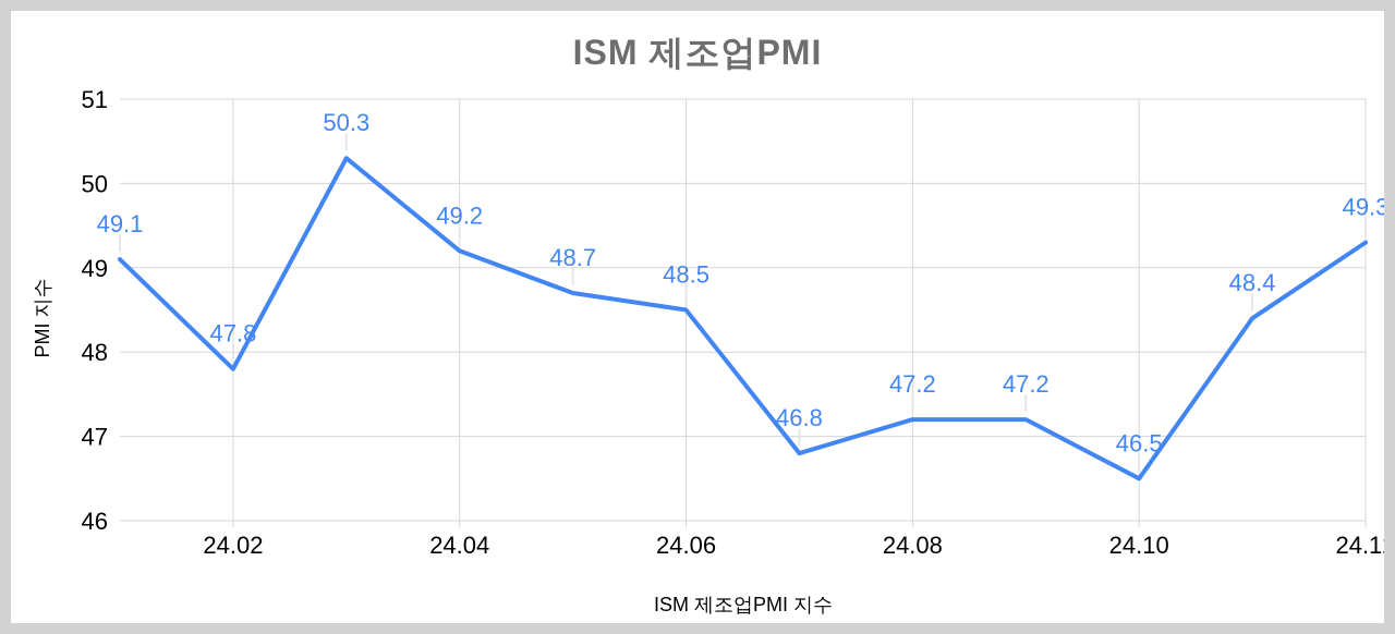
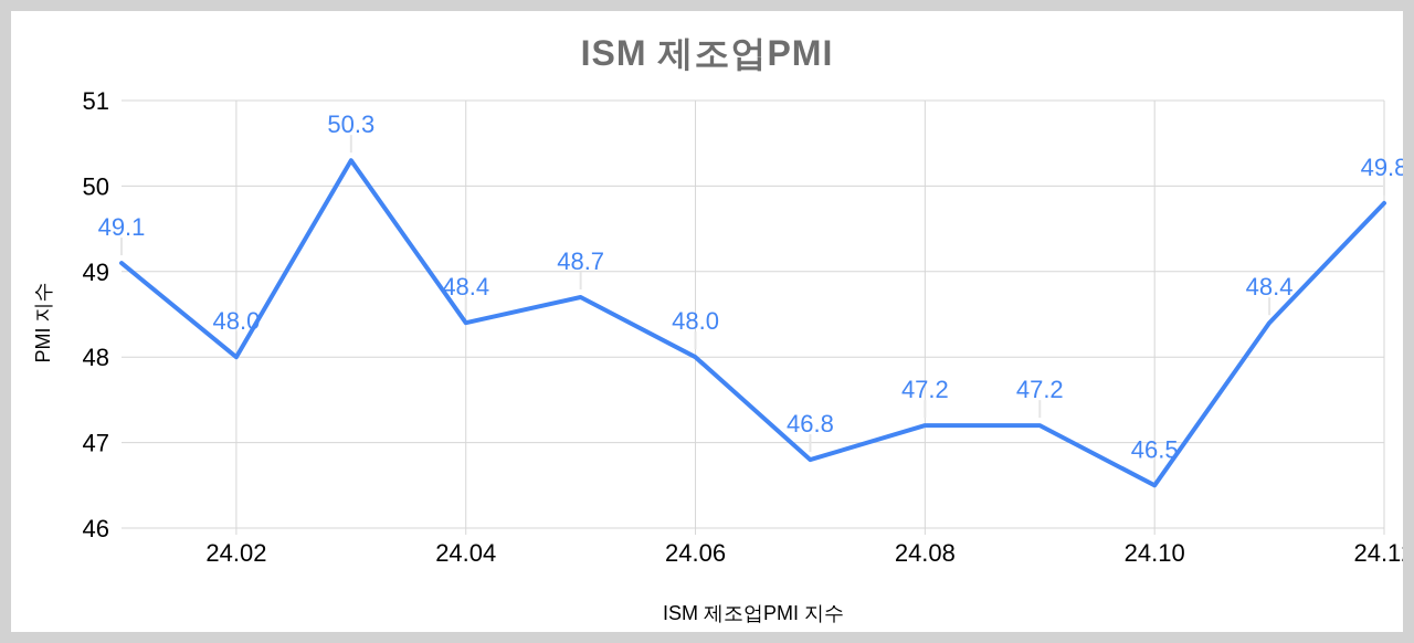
24.02: 47.8 -> 48.0
24.04: 49.2 -> 48.4
24.06: 48.5 -> 48.0
24.12: 49.3 -> 49.8
